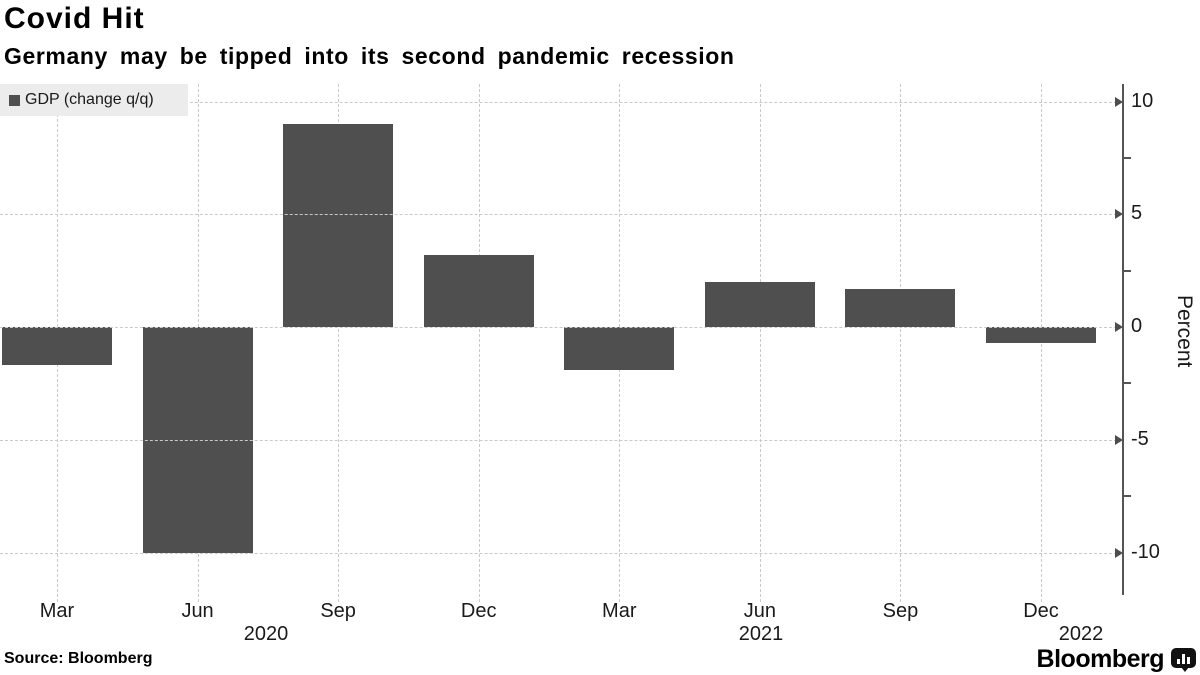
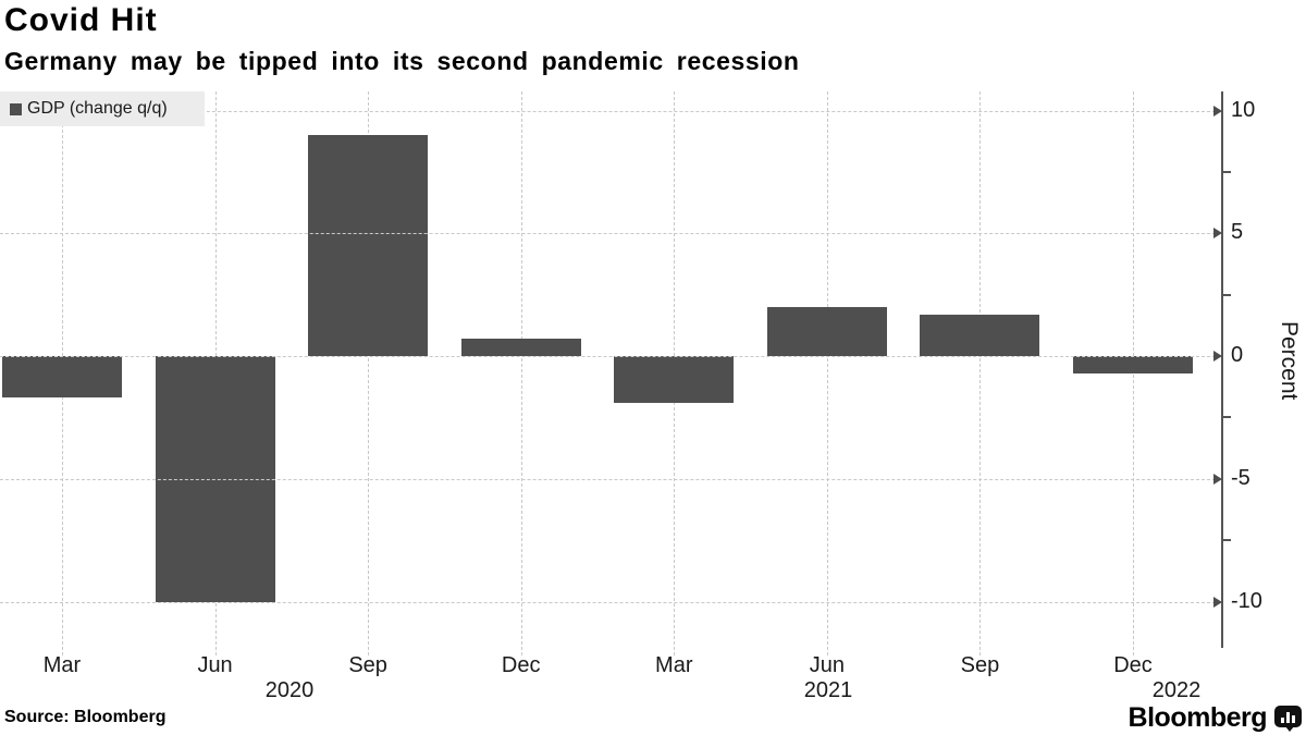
Dec 2020: 3.2 -> 0.7
